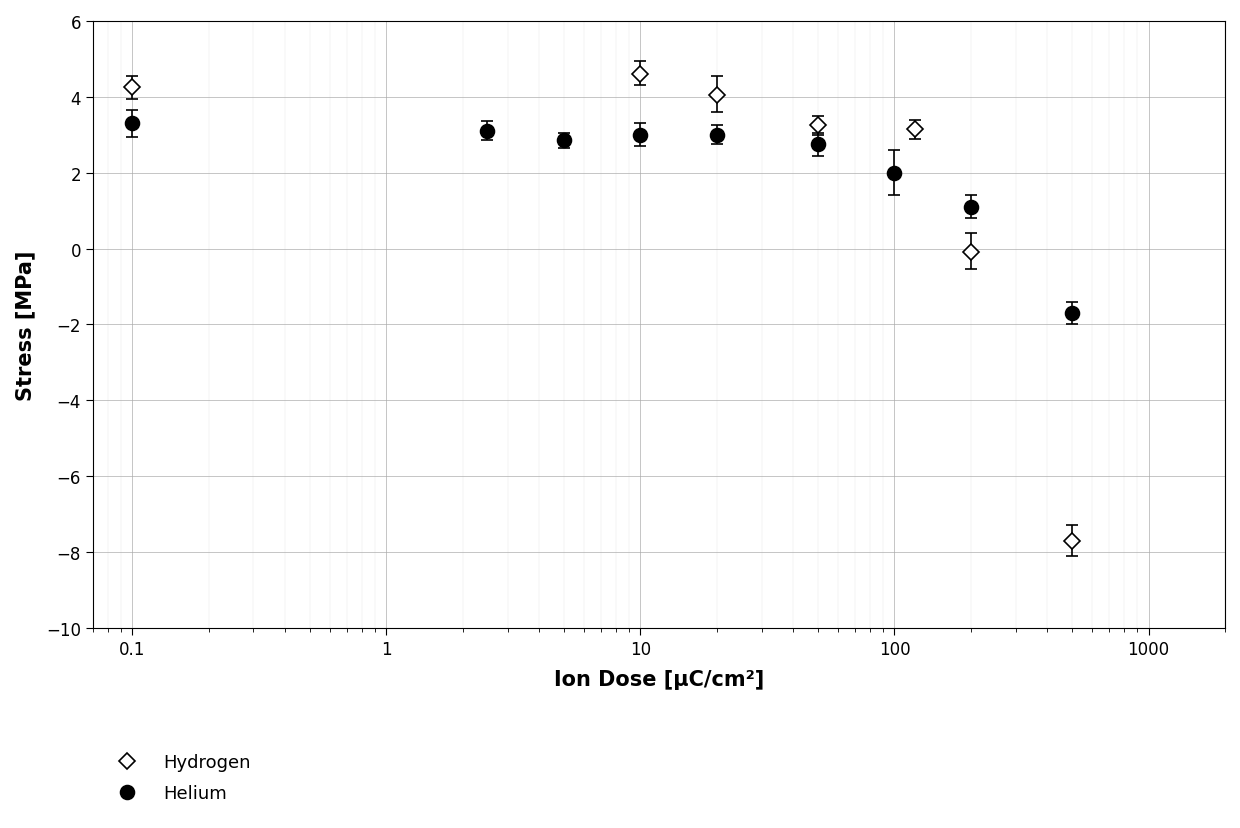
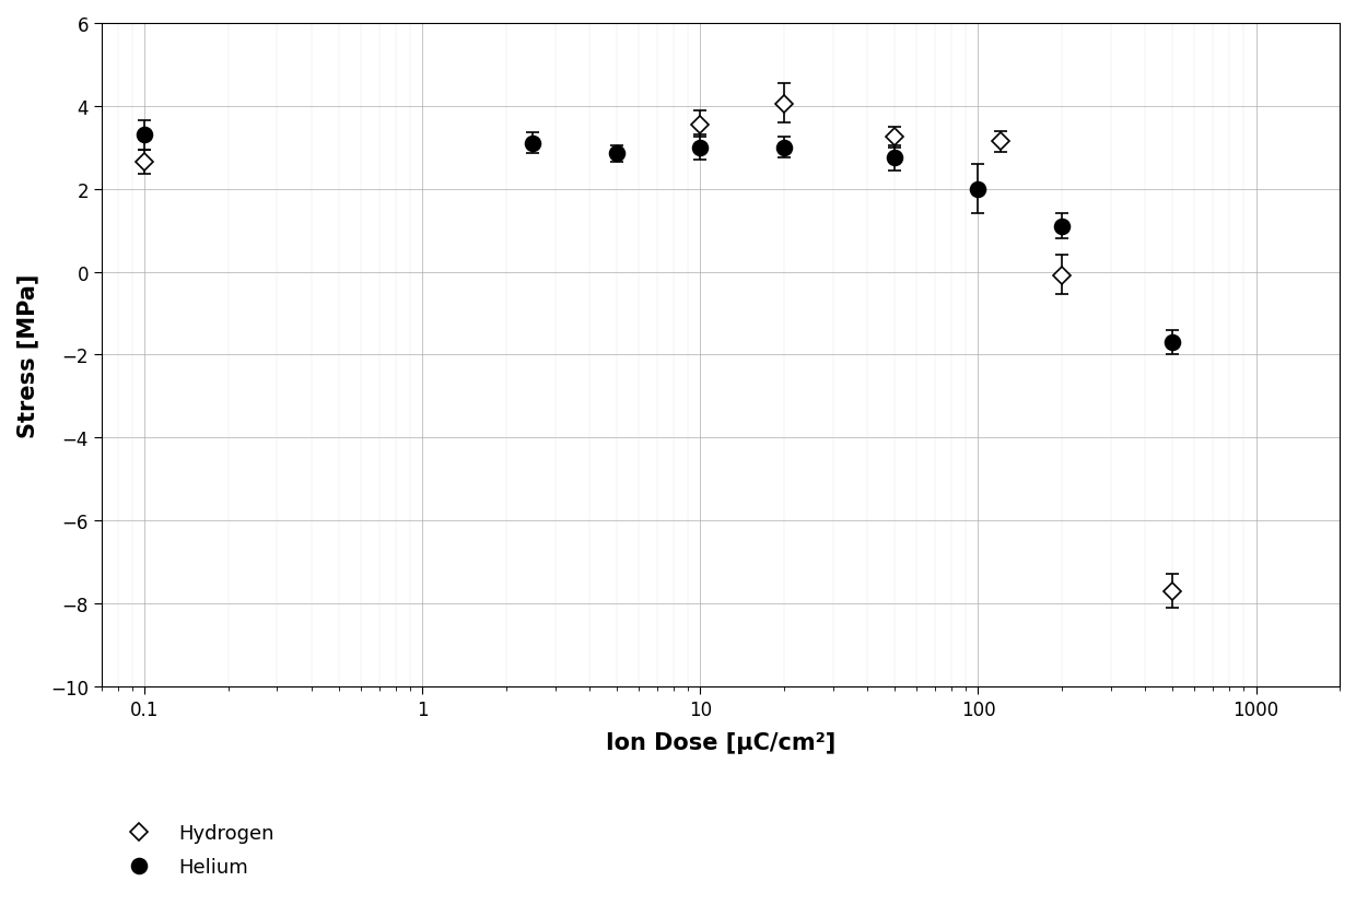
Hydrogen/0.1: 4.25 -> 2.65
Hydrogen/10: 4.60 -> 3.55
